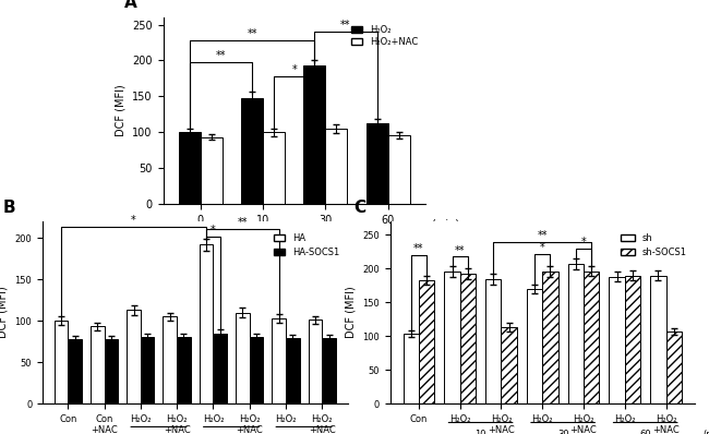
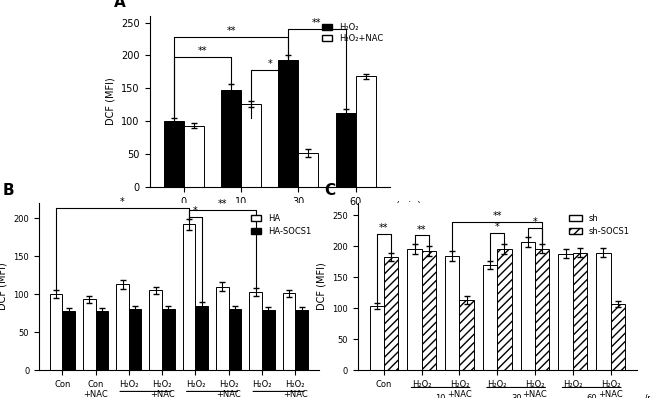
H₂O₂+NAC/10: 100 -> 126
H₂O₂+NAC/30: 105 -> 52
H₂O₂+NAC/60: 96 -> 168
